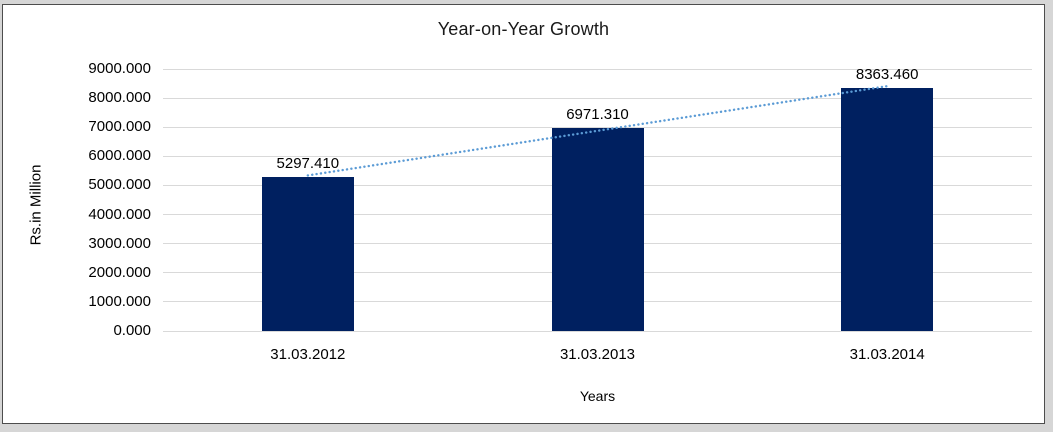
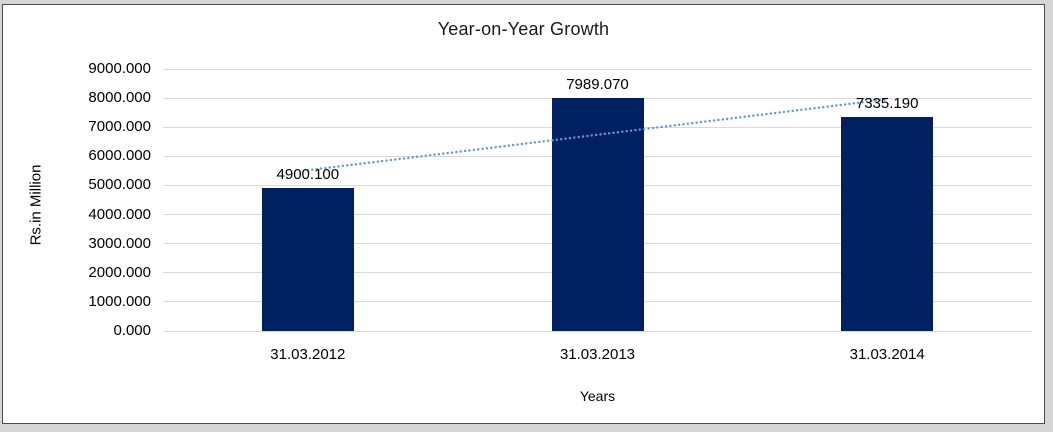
31.03.2012: 5297.410 -> 4900.100
31.03.2013: 6971.310 -> 7989.070
31.03.2014: 8363.460 -> 7335.190
